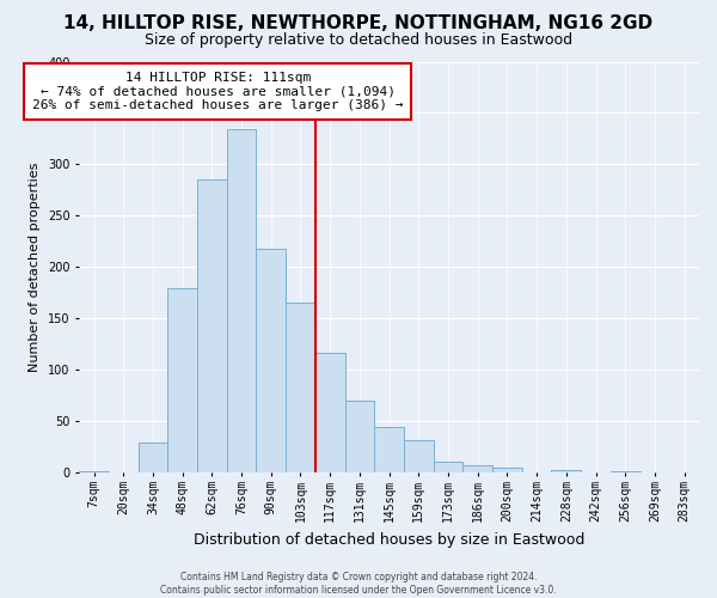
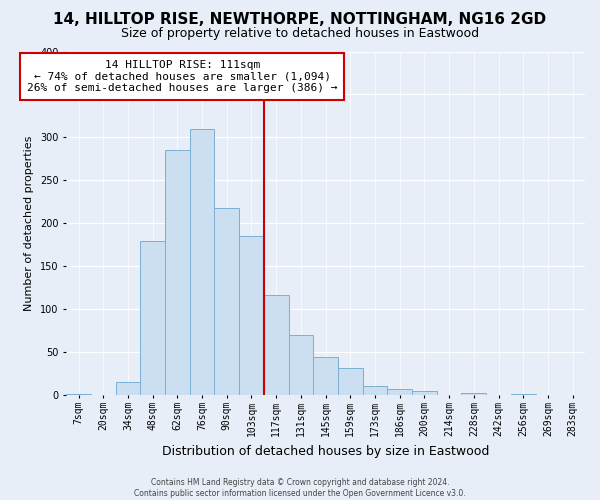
34sqm: 30 -> 15
76sqm: 334 -> 310
103sqm: 166 -> 185
